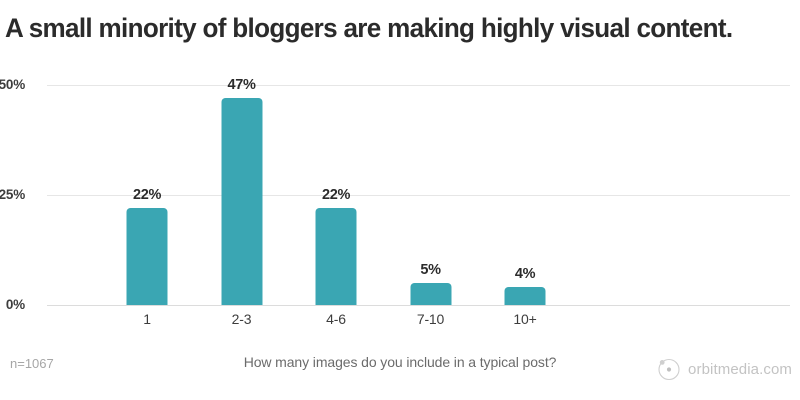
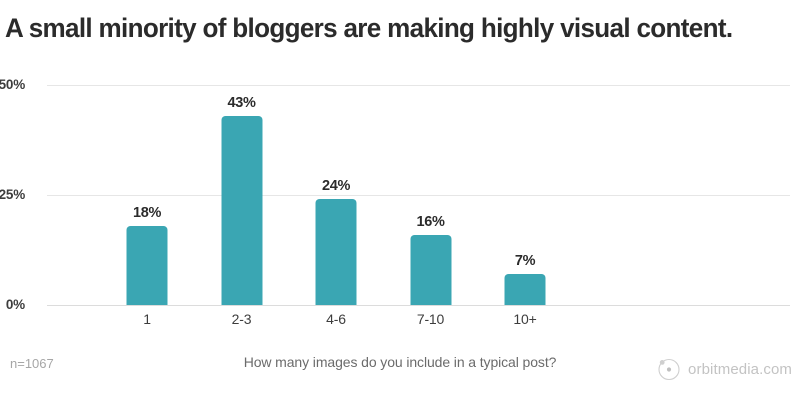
1: 22% -> 18%
2-3: 47% -> 43%
4-6: 22% -> 24%
7-10: 5% -> 16%
10+: 4% -> 7%
